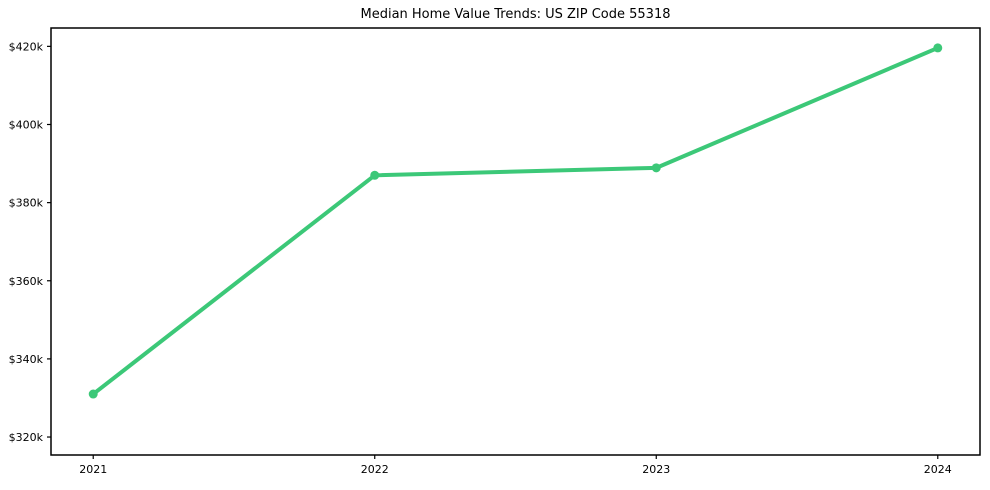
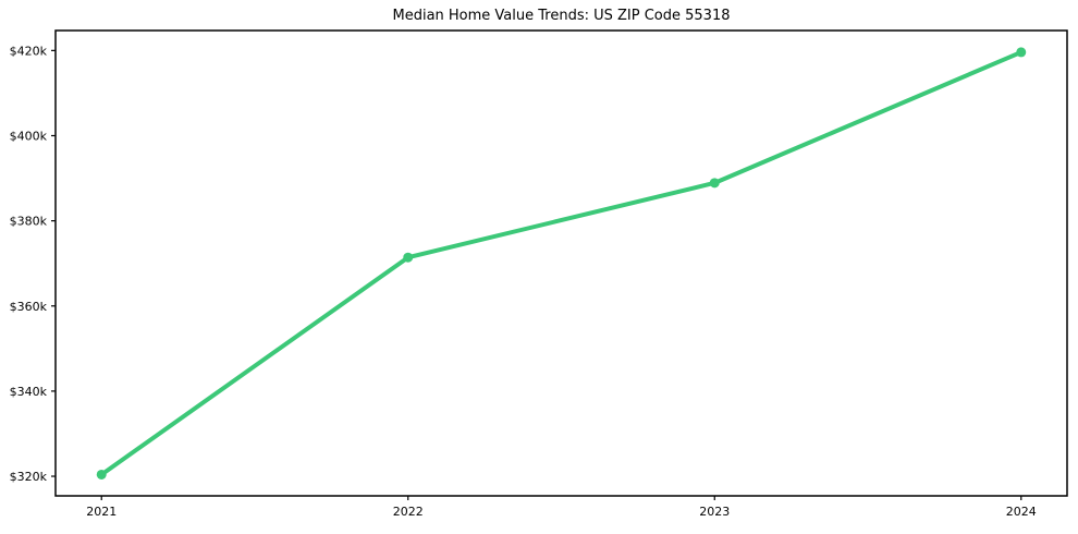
2021: $331k -> $320k
2022: $387k -> $371k
